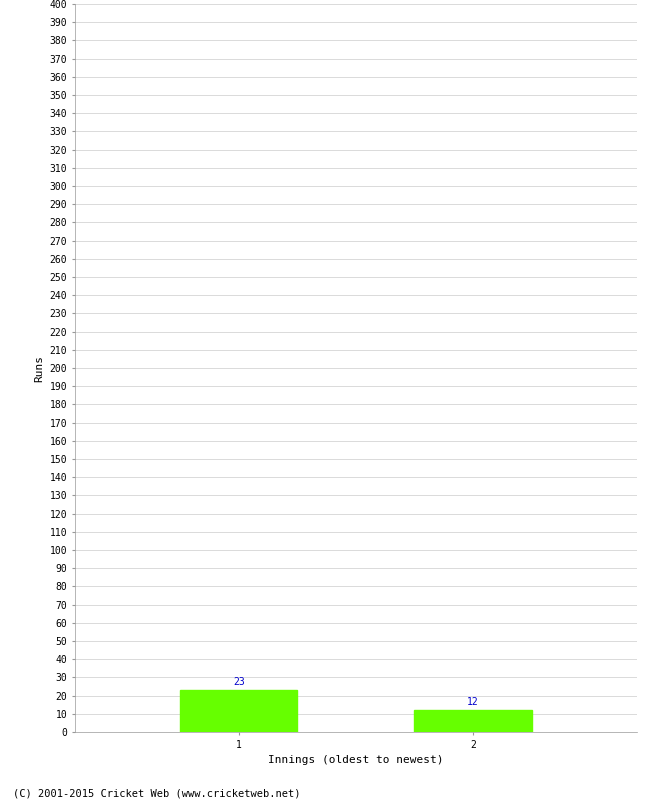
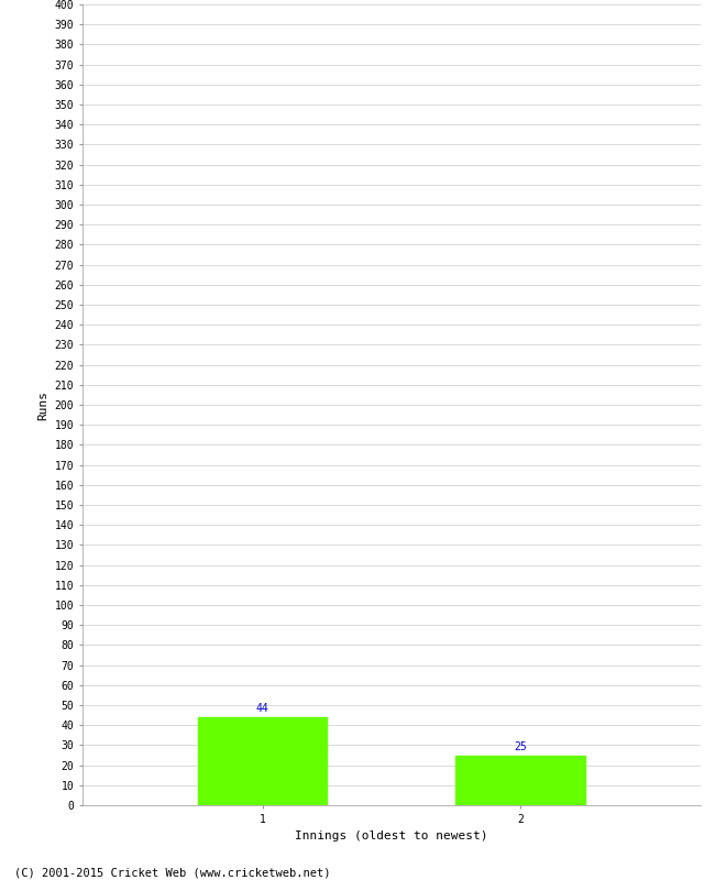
1: 23 -> 44
2: 12 -> 25
